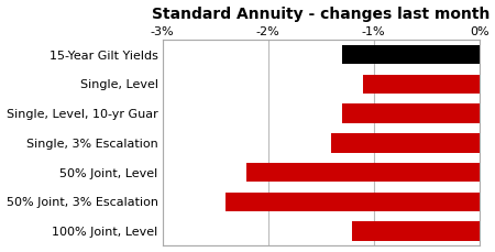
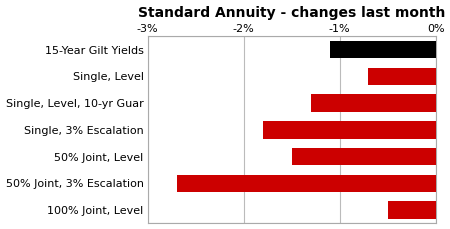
15-Year Gilt Yields: -1.3% -> -1.1%
Single, Level: -1.1% -> -0.7%
Single, 3% Escalation: -1.4% -> -1.8%
50% Joint, Level: -2.2% -> -1.5%
50% Joint, 3% Escalation: -2.4% -> -2.7%
100% Joint, Level: -1.2% -> -0.5%
